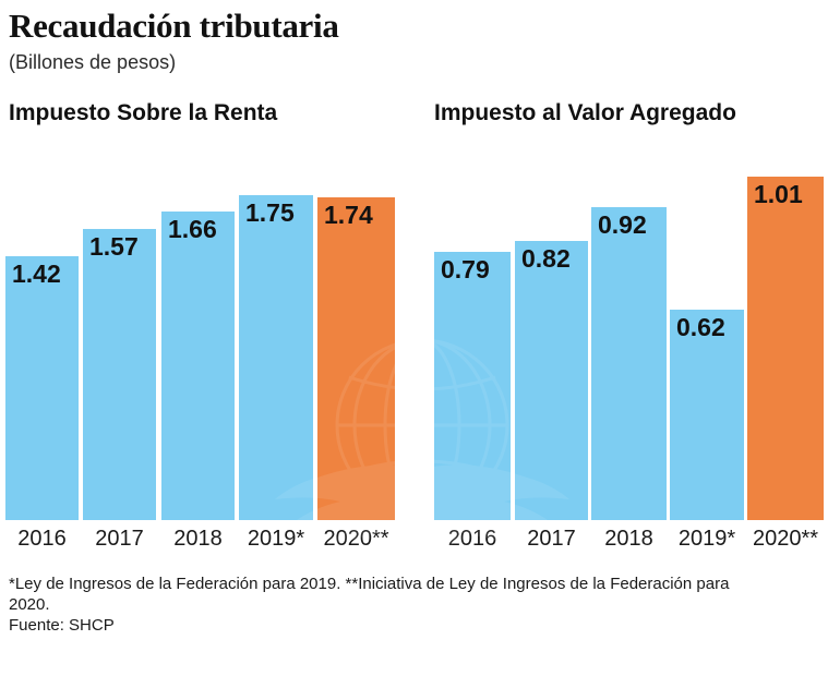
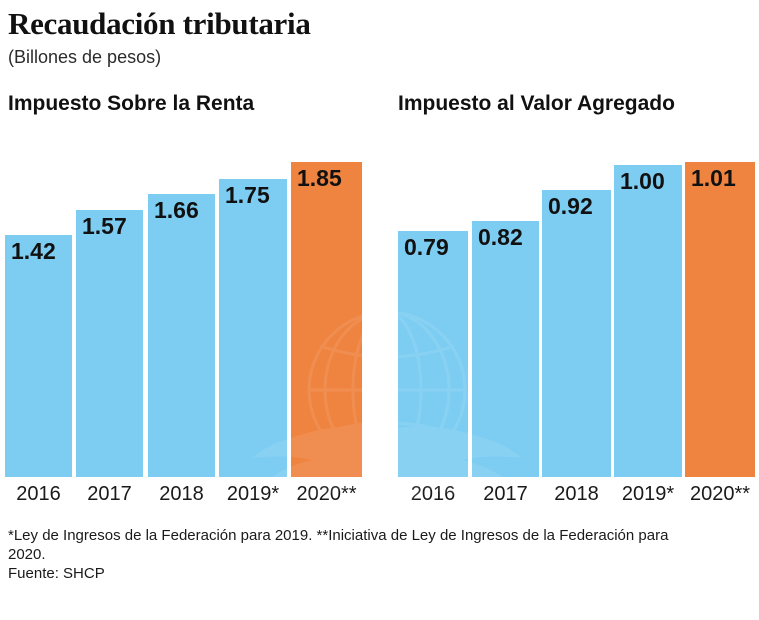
Impuesto Sobre la Renta/2020**: 1.74 -> 1.85
Impuesto al Valor Agregado/2019*: 0.62 -> 1.00
